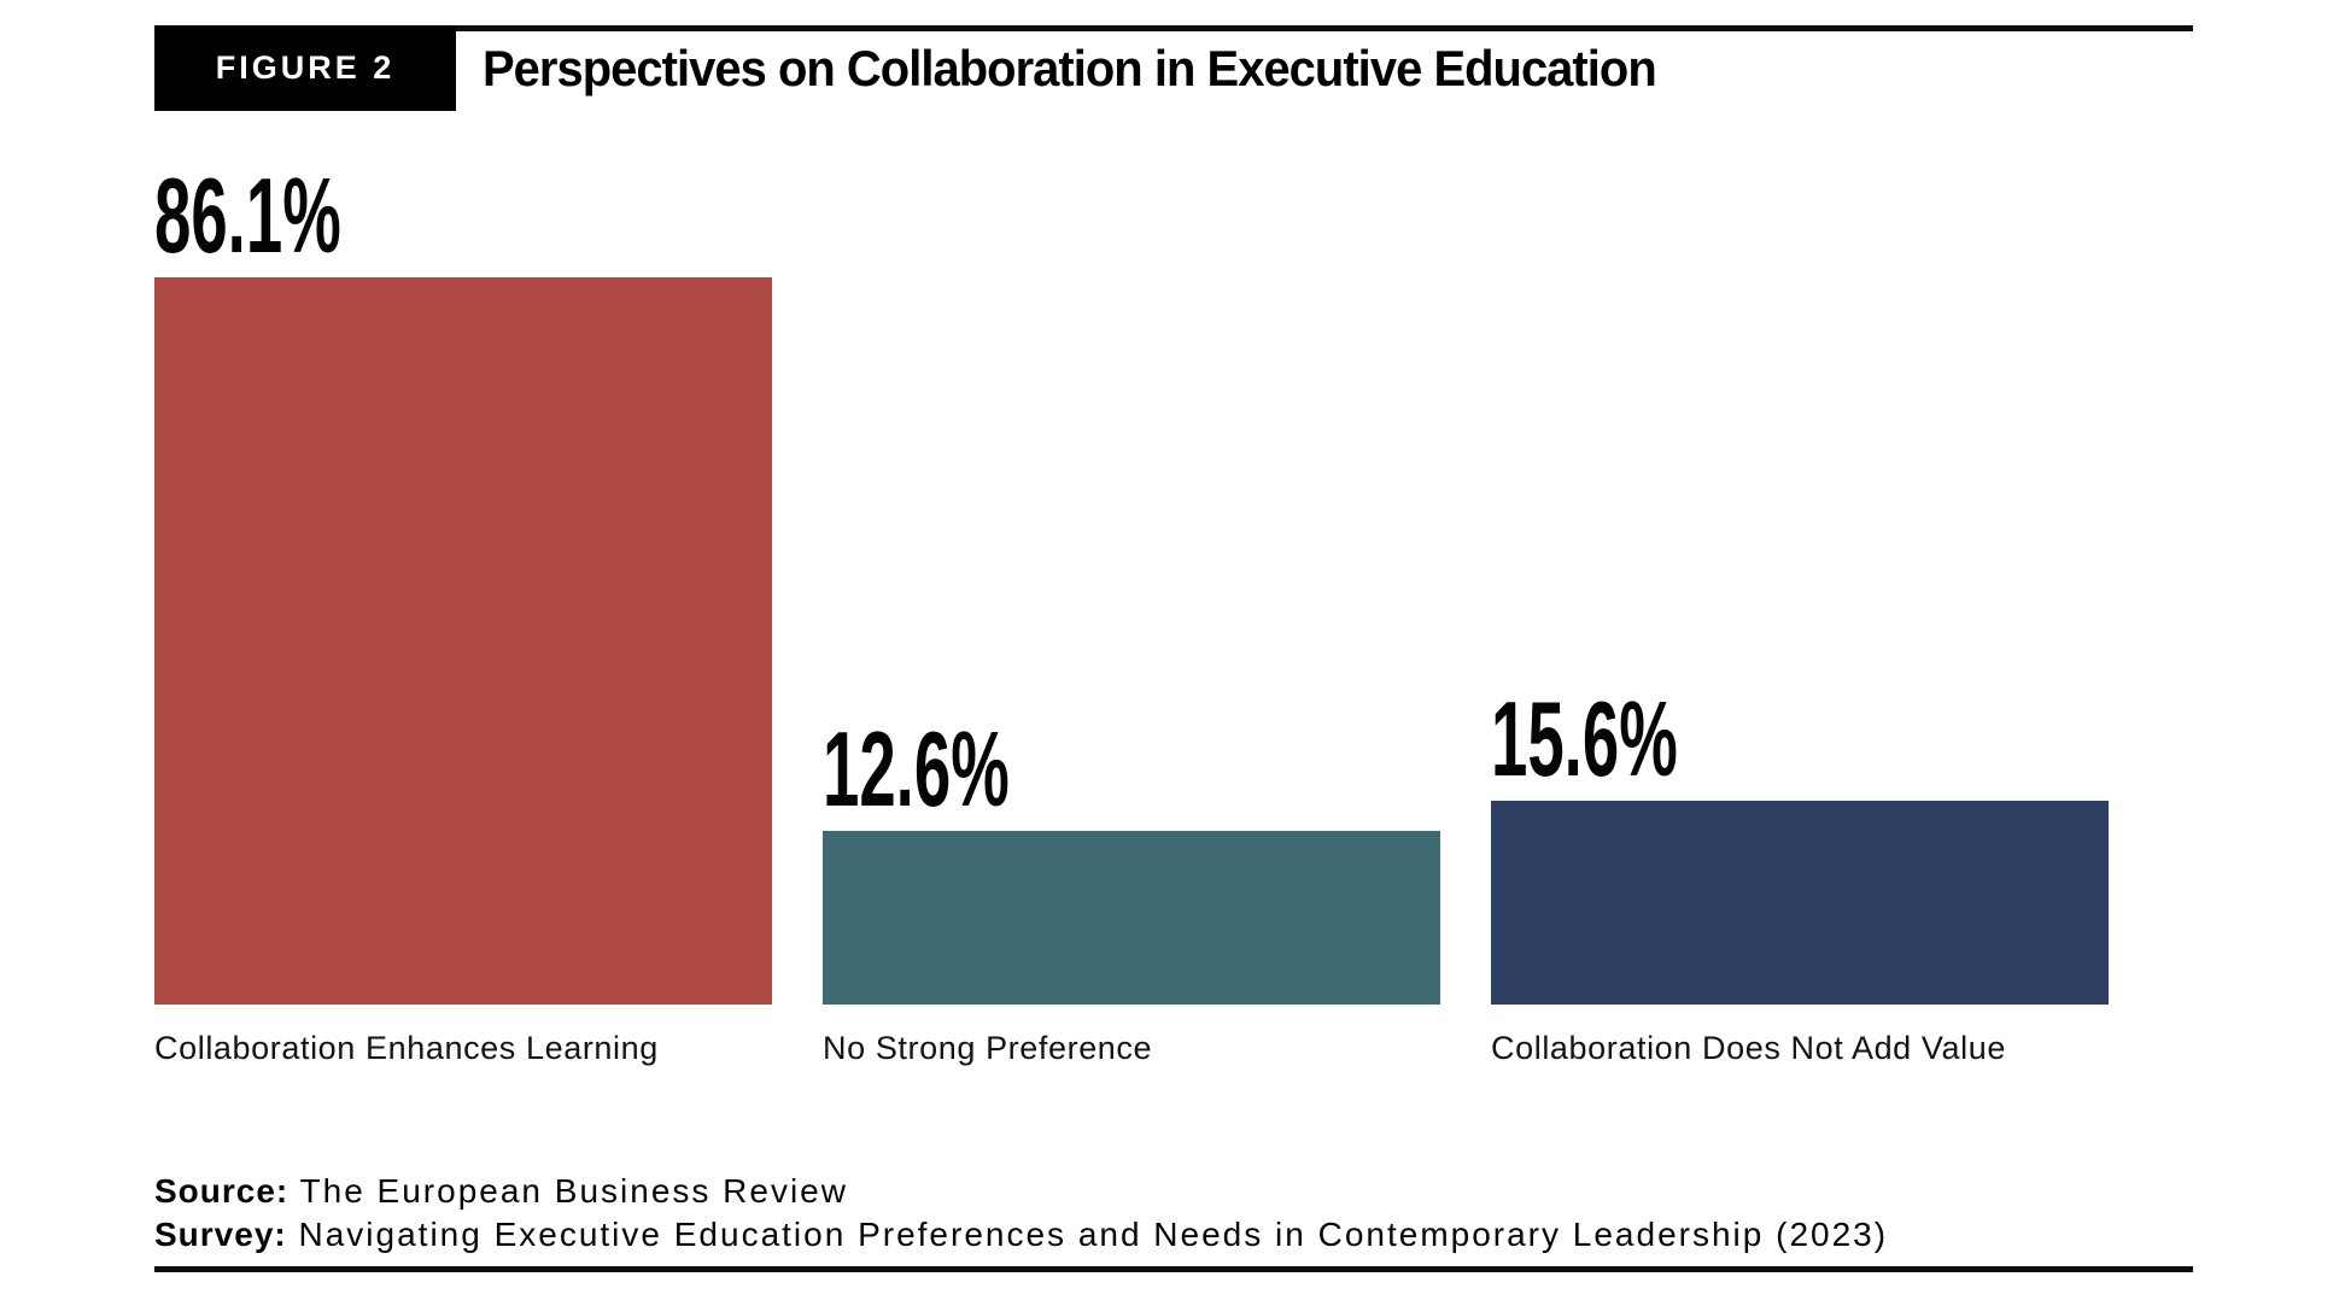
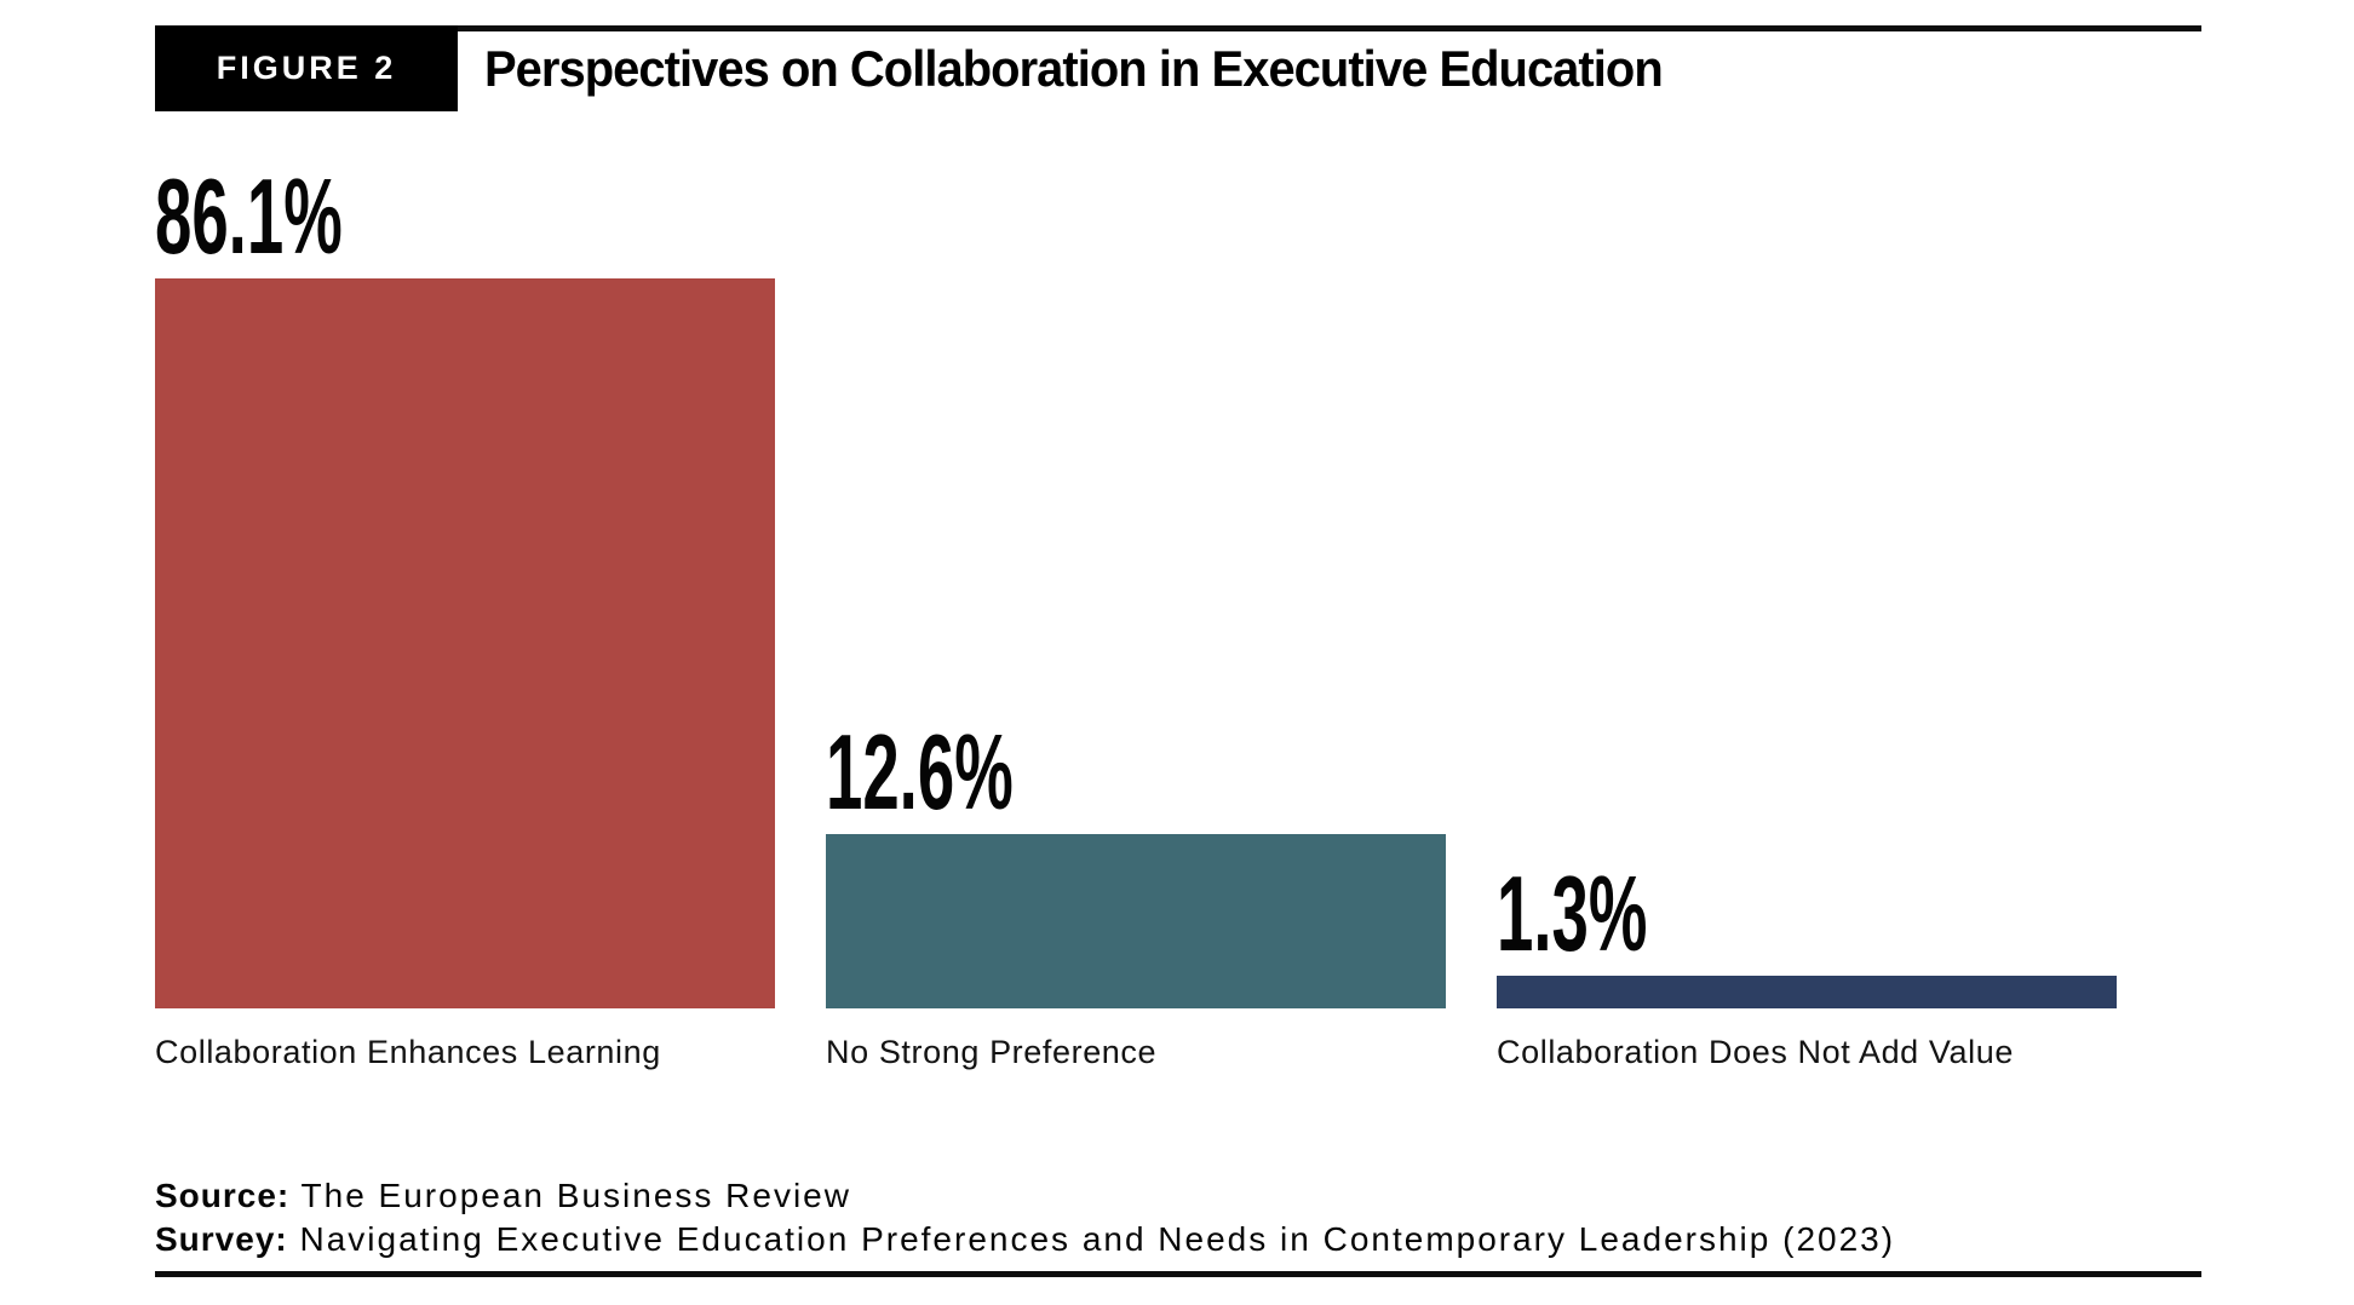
Collaboration Does Not Add Value: 15.6% -> 1.3%
